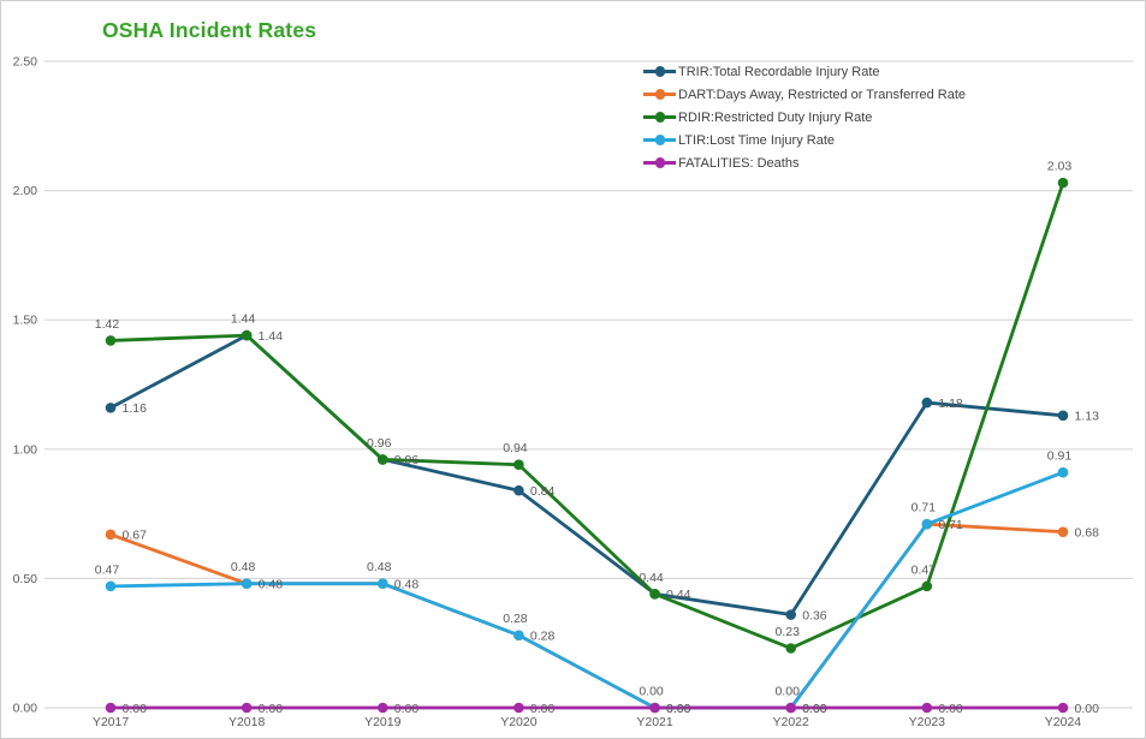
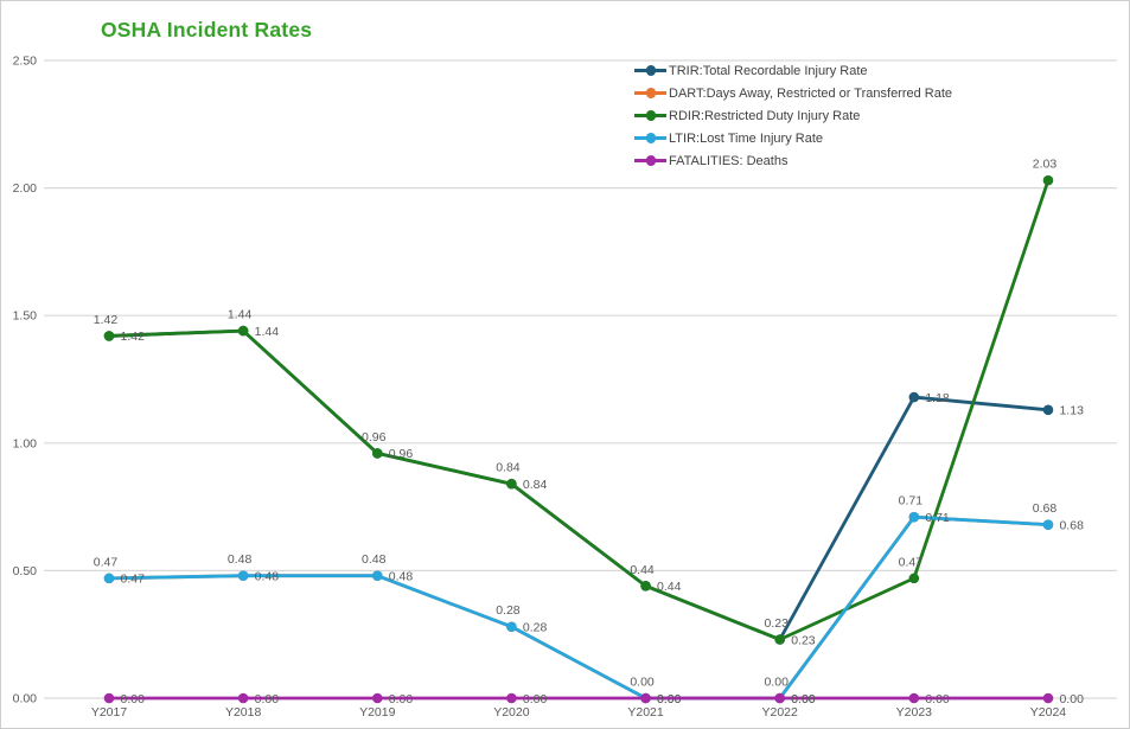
TRIR:Total Recordable Injury Rate/Y2017: 1.16 -> 1.42
DART:Days Away, Restricted or Transferred Rate/Y2017: 0.67 -> 0.47
RDIR:Restricted Duty Injury Rate/Y2020: 0.94 -> 0.84
TRIR:Total Recordable Injury Rate/Y2022: 0.36 -> 0.23
LTIR:Lost Time Injury Rate/Y2024: 0.91 -> 0.68
